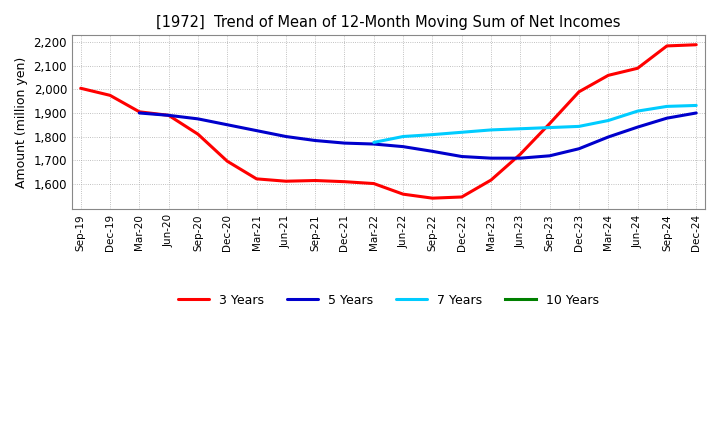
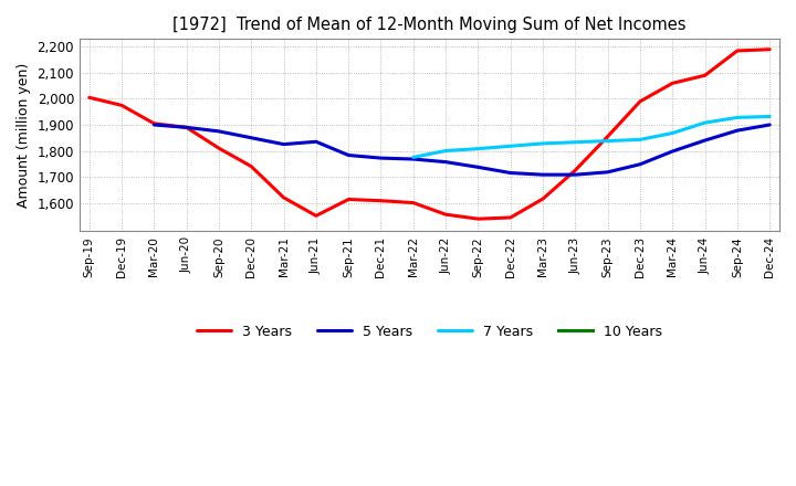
3 Years/Dec-20: 1,695 -> 1,740
3 Years/Jun-21: 1,610 -> 1,550
5 Years/Jun-21: 1,800 -> 1,835
